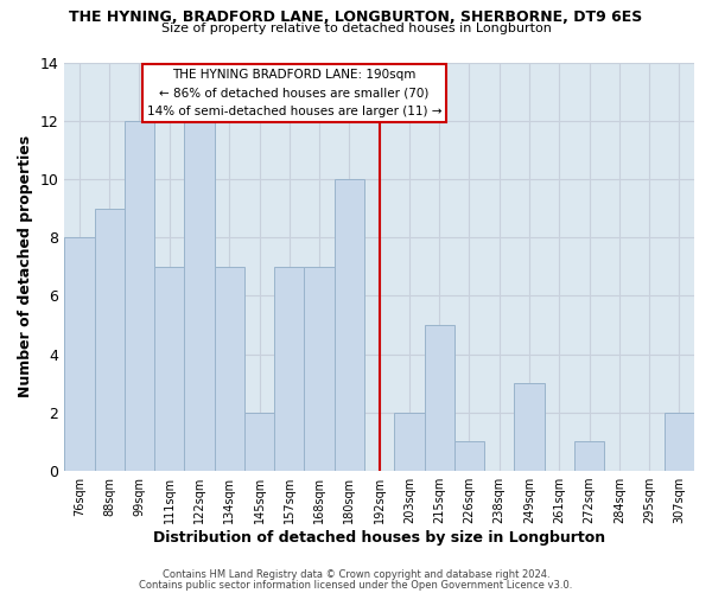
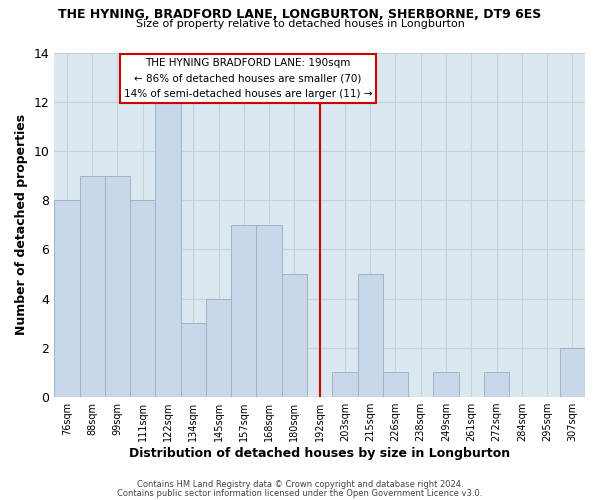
99sqm: 12 -> 9
111sqm: 7 -> 8
134sqm: 7 -> 3
145sqm: 2 -> 4
180sqm: 10 -> 5
203sqm: 2 -> 1
249sqm: 3 -> 1
